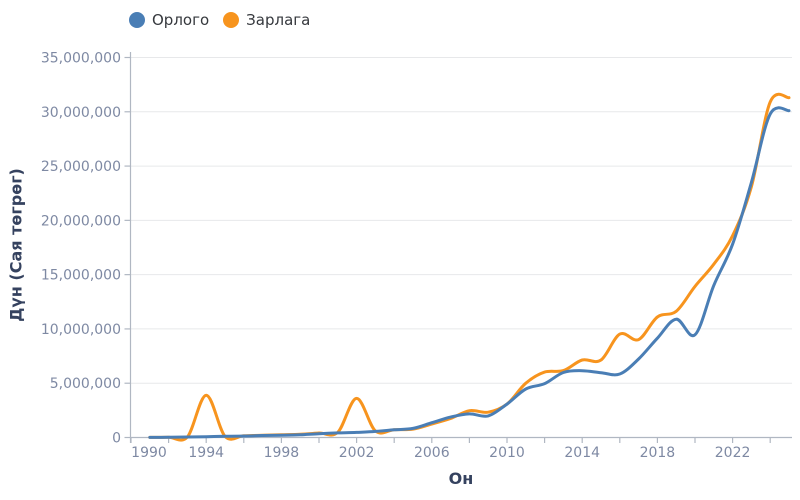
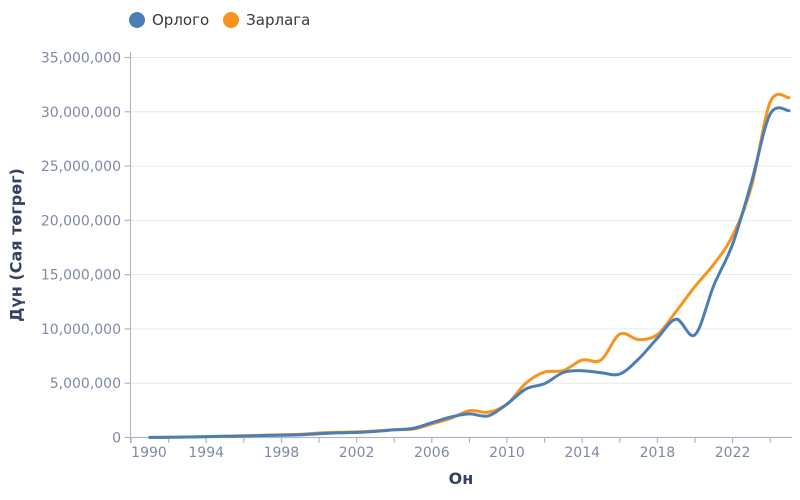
Зарлага/1994: 3900000 -> 100000
Зарлага/2002: 3600000 -> 500000
Зарлага/2018: 11100000 -> 9500000
